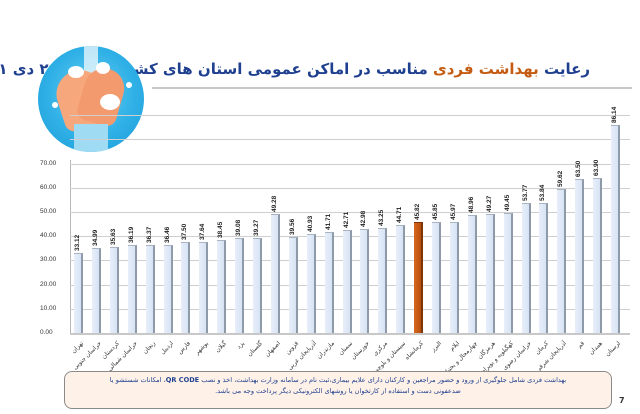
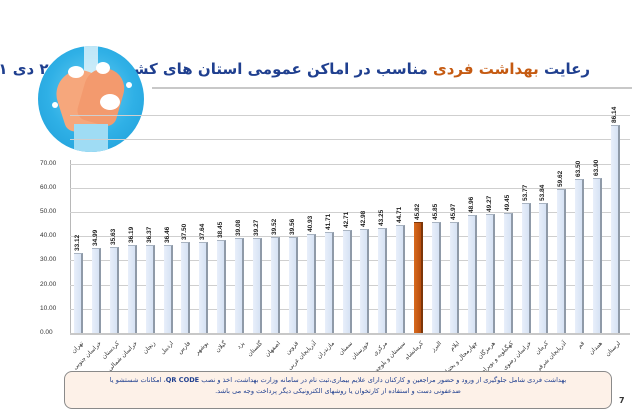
اصفهان: 49.28 -> 39.52
